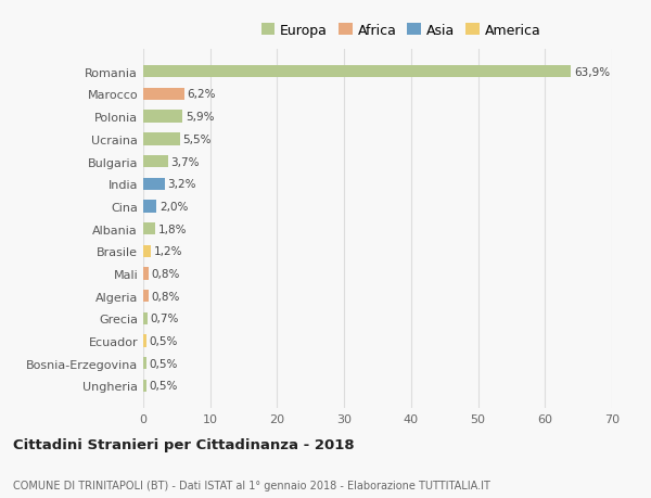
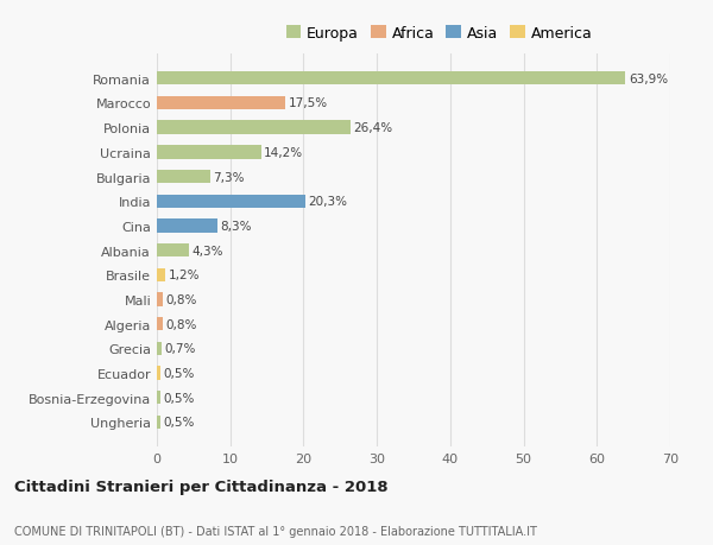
Marocco: 6,2% -> 17,5%
Polonia: 5,9% -> 26,4%
Ucraina: 5,5% -> 14,2%
Bulgaria: 3,7% -> 7,3%
India: 3,2% -> 20,3%
Cina: 2,0% -> 8,3%
Albania: 1,8% -> 4,3%
